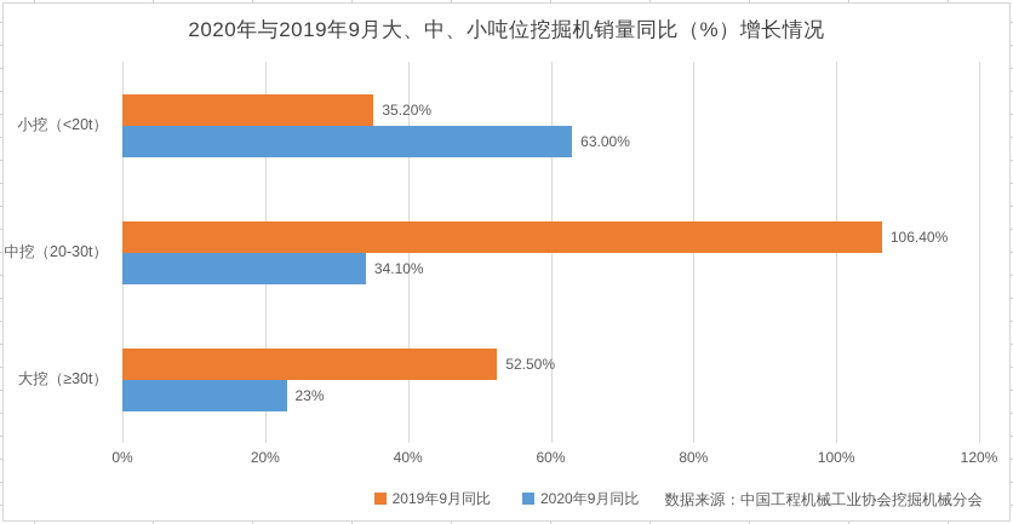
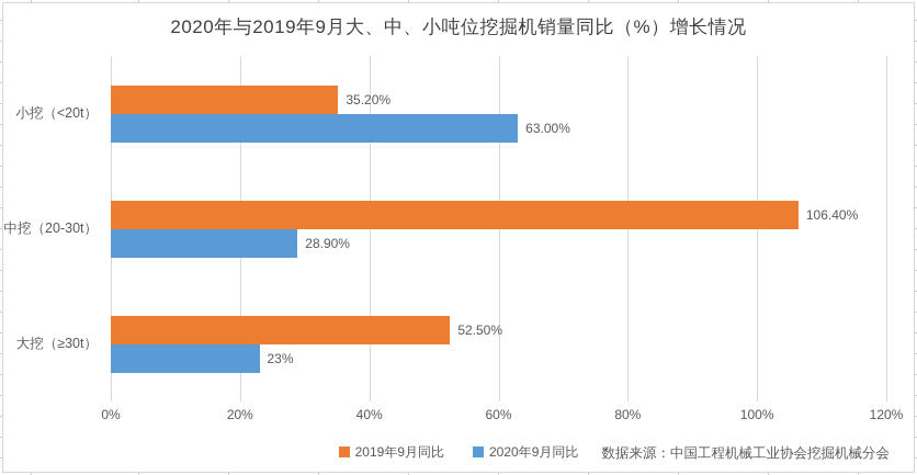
2020年9月同比/中挖（20-30t）: 34.10% -> 28.90%
